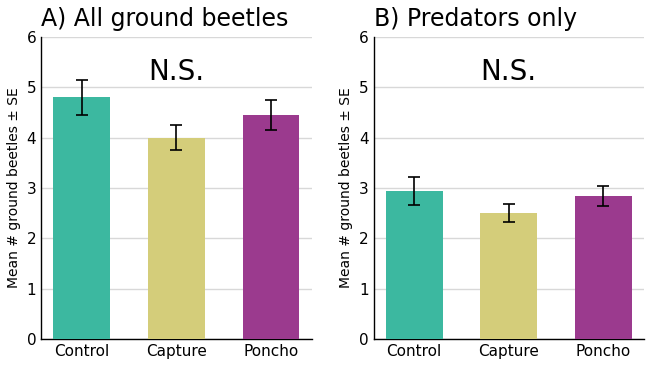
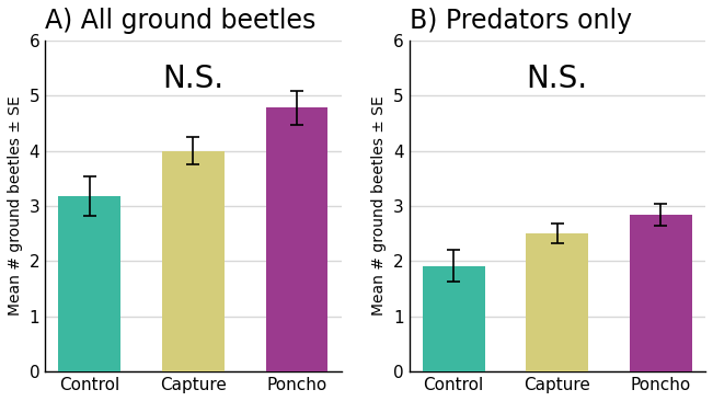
A) All ground beetles/Control: 4.80 -> 3.18
A) All ground beetles/Poncho: 4.45 -> 4.78
B) Predators only/Control: 2.95 -> 1.92
